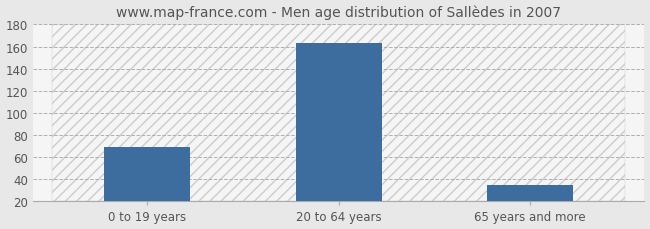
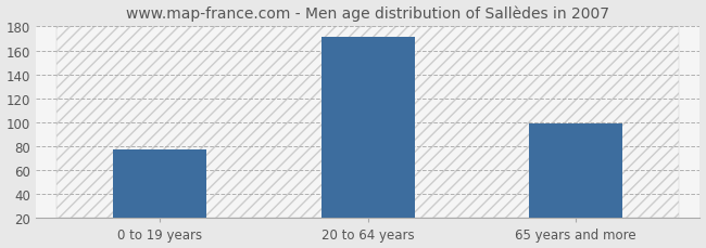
0 to 19 years: 69 -> 77
20 to 64 years: 163 -> 171
65 years and more: 35 -> 99
